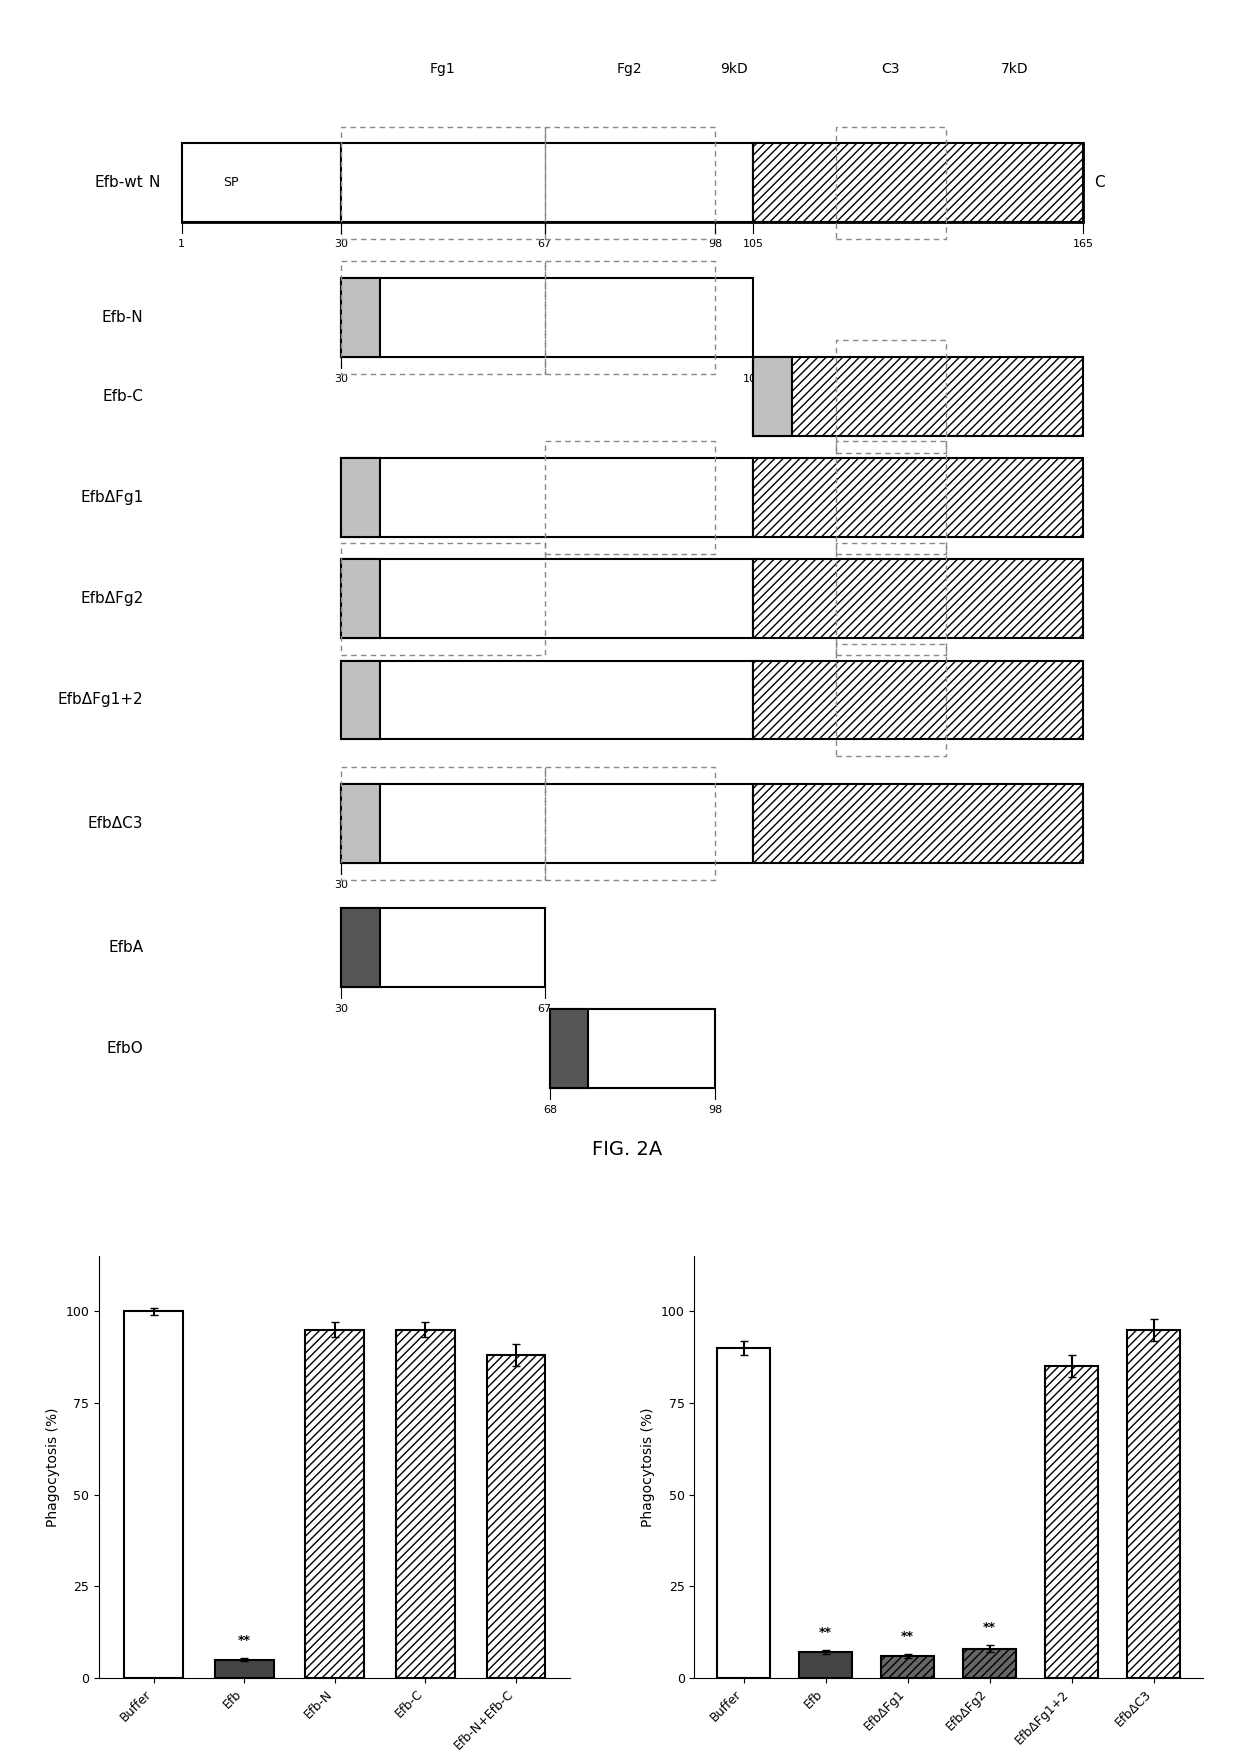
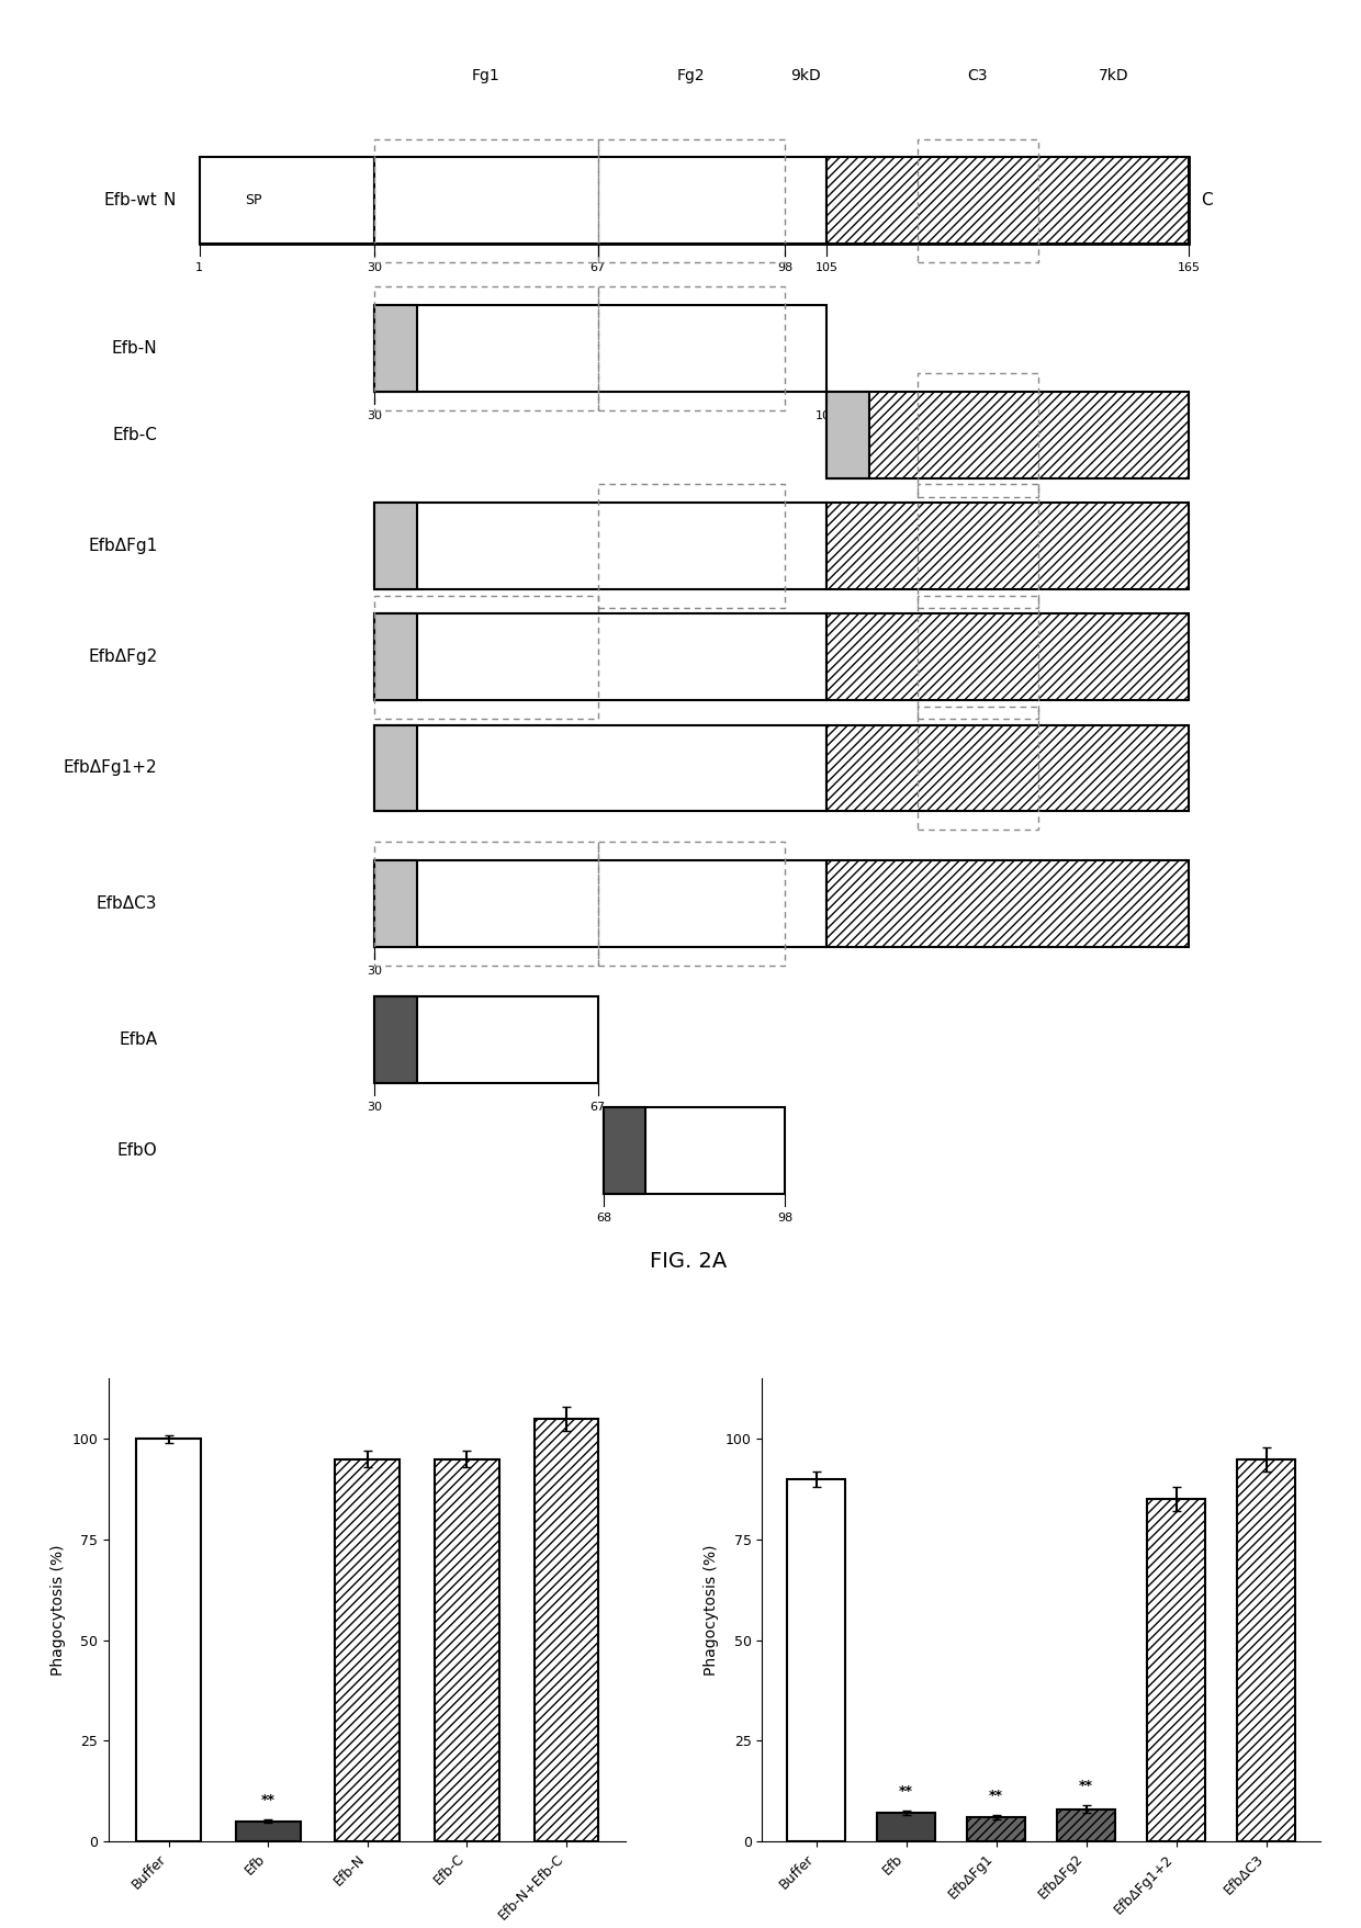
Efb-N+Efb-C: 88 -> 105
